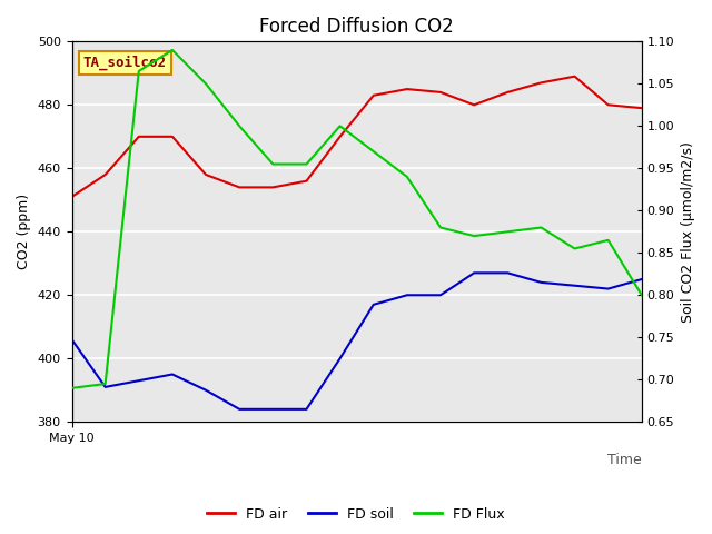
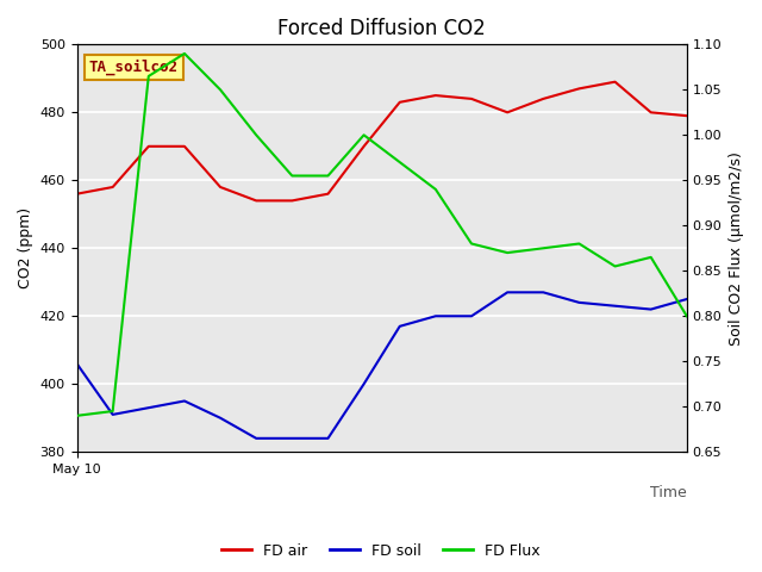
FD air/May 10: 451 -> 456
